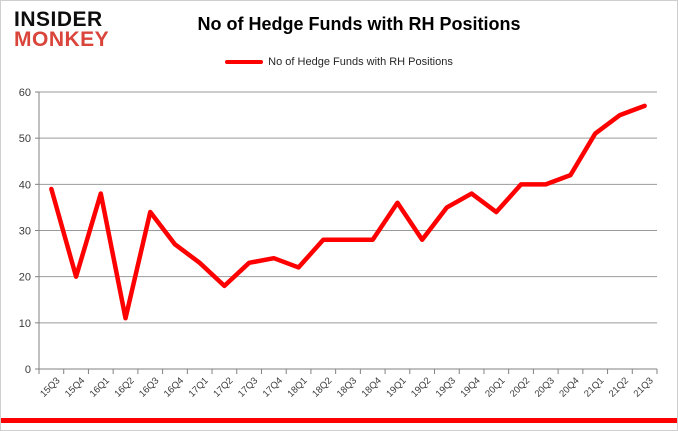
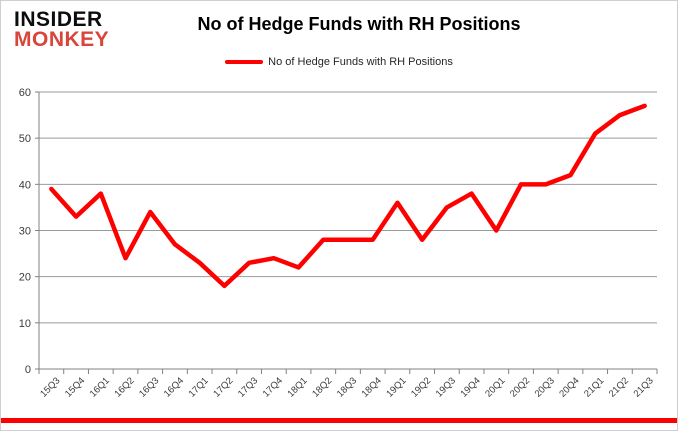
15Q4: 20 -> 33
16Q2: 11 -> 24
20Q1: 34 -> 30
